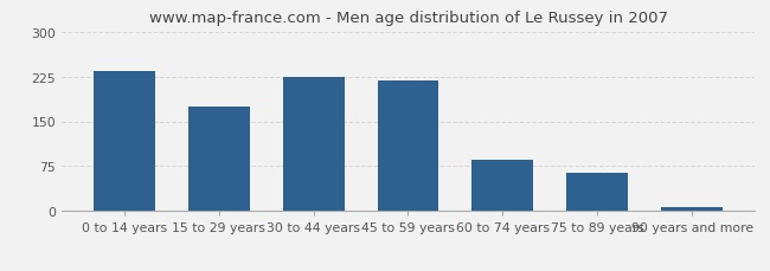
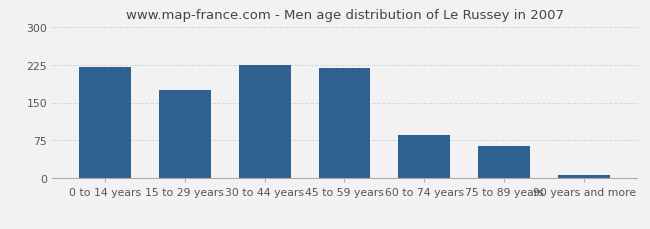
0 to 14 years: 234 -> 220
